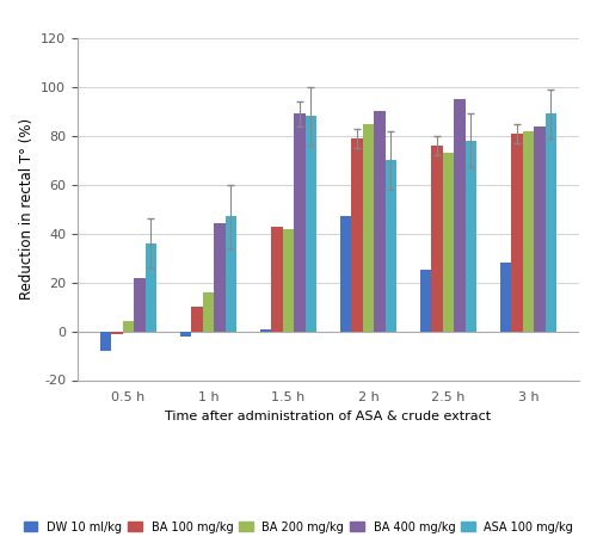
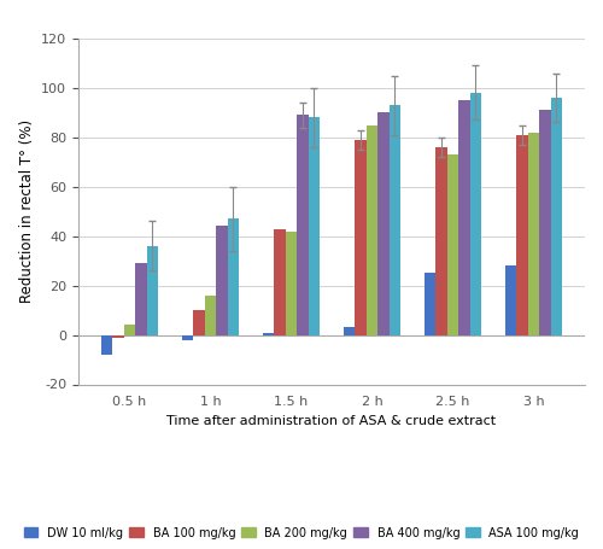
BA 400 mg/kg/0.5 h: 22 -> 29
DW 10 ml/kg/2 h: 47 -> 3
ASA 100 mg/kg/2 h: 70 -> 93
ASA 100 mg/kg/2.5 h: 78 -> 98
BA 400 mg/kg/3 h: 84 -> 91
ASA 100 mg/kg/3 h: 89 -> 96
